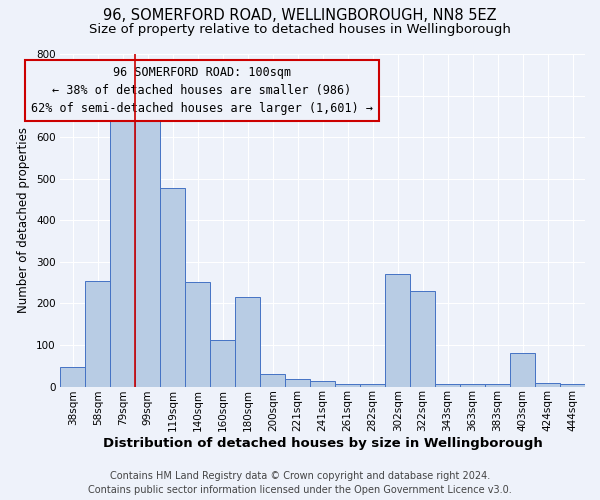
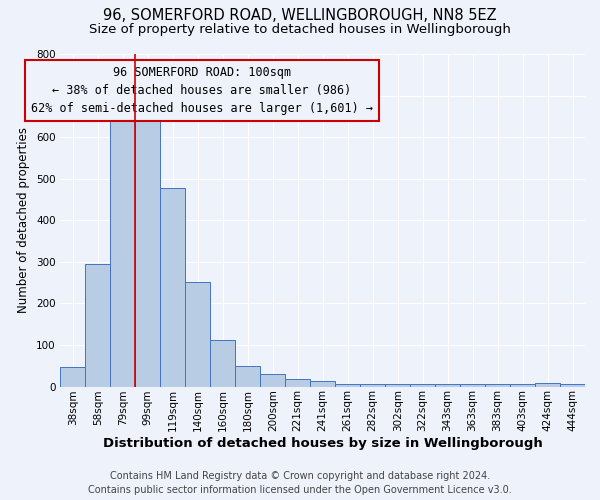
58sqm: 255 -> 295
180sqm: 215 -> 50
302sqm: 270 -> 5
322sqm: 230 -> 7
403sqm: 80 -> 5
